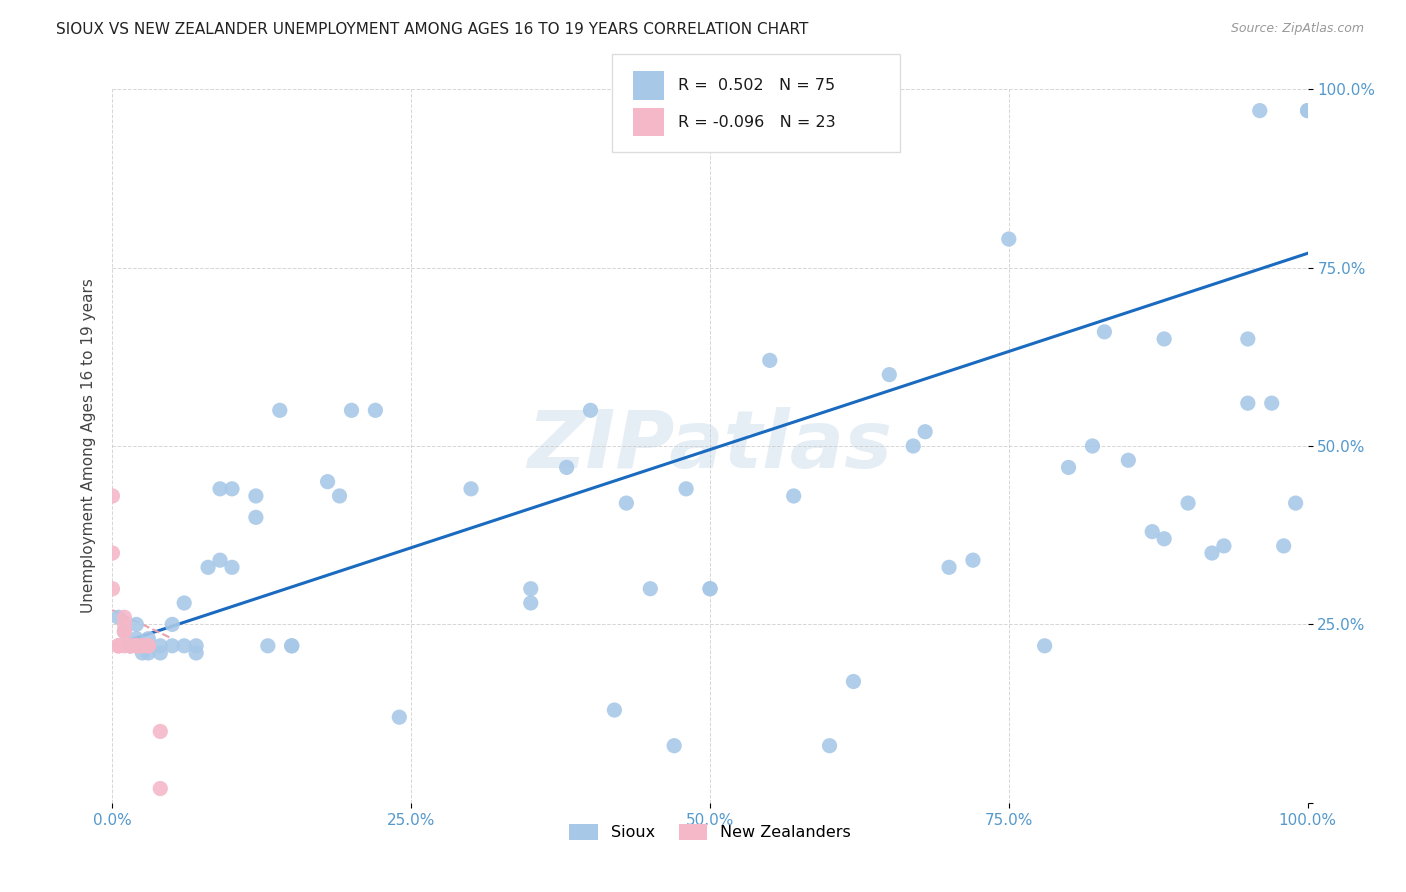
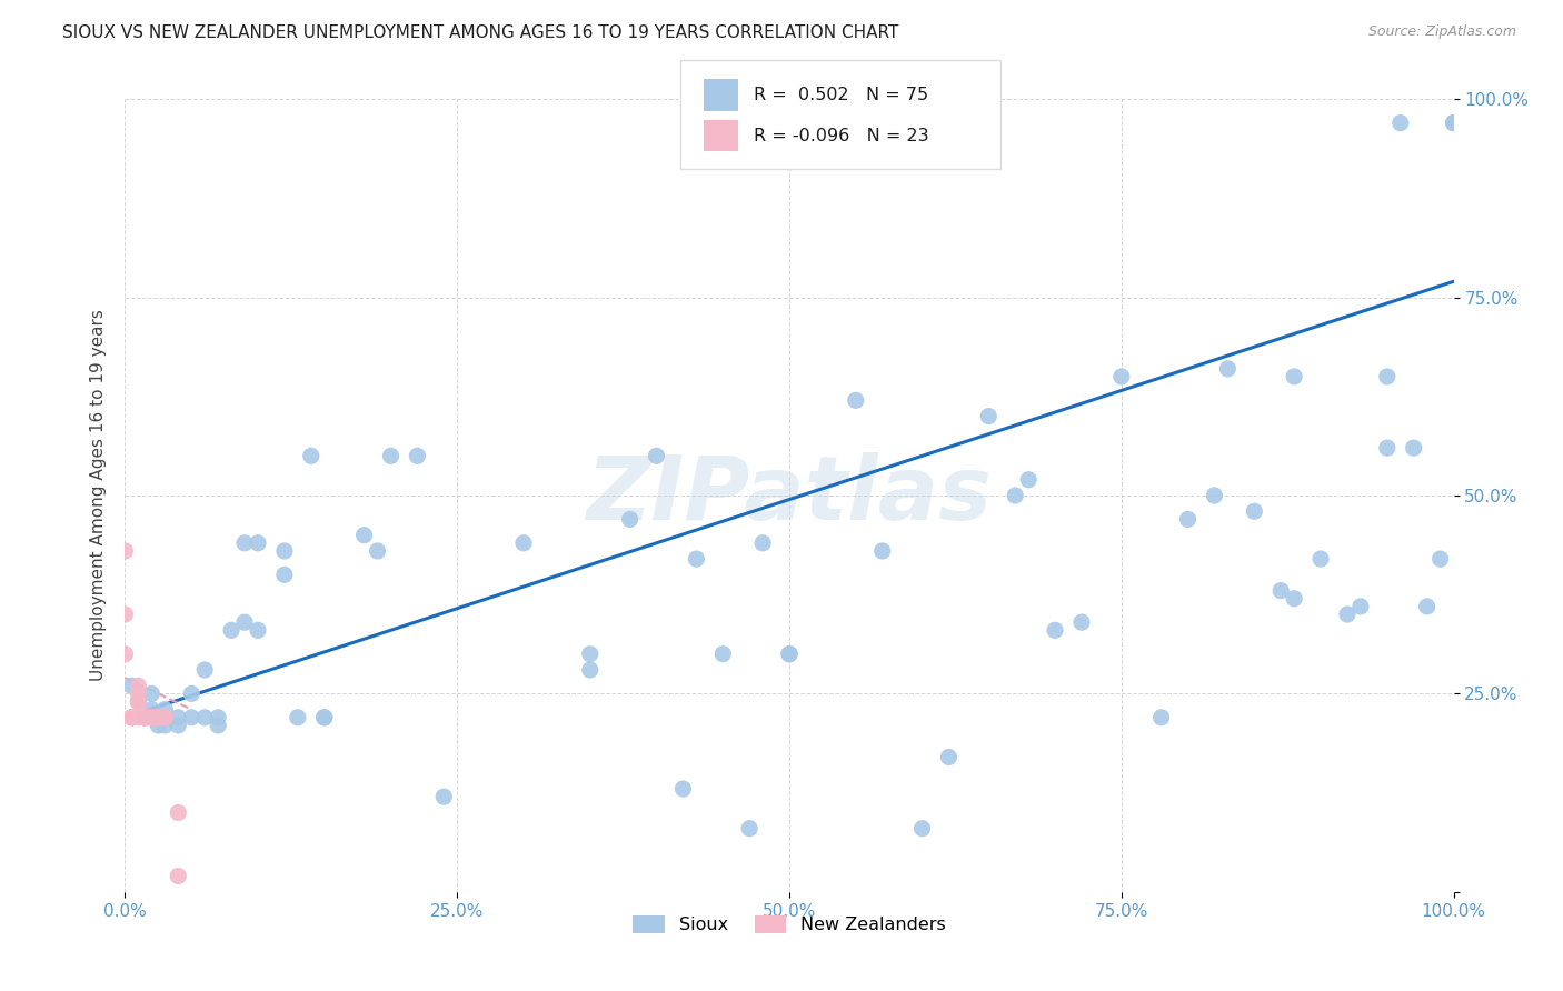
Sioux/75.0%: 79% -> 65%
